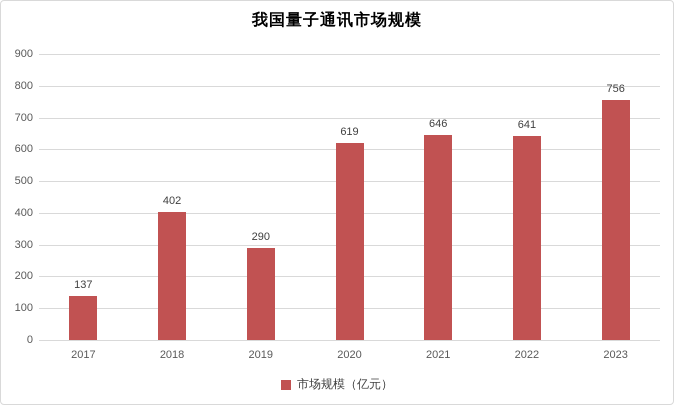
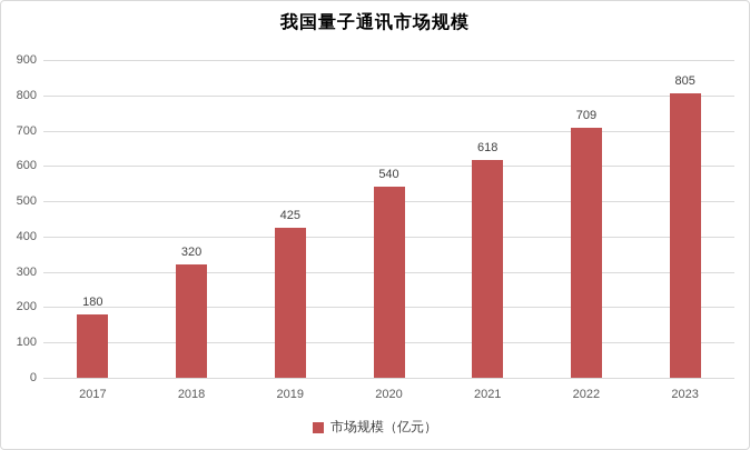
2017: 137 -> 180
2018: 402 -> 320
2019: 290 -> 425
2020: 619 -> 540
2021: 646 -> 618
2022: 641 -> 709
2023: 756 -> 805
